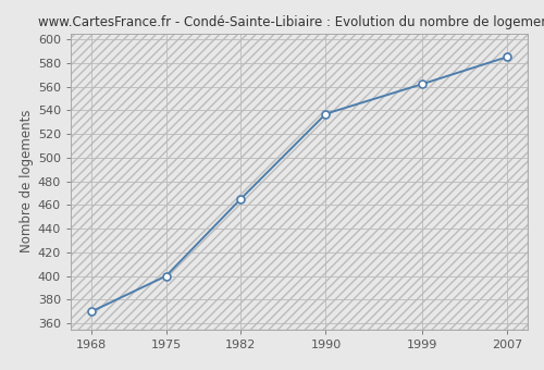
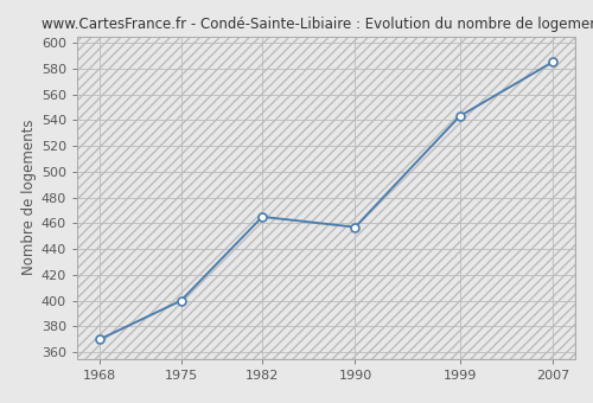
1990: 537 -> 457
1999: 562 -> 543
